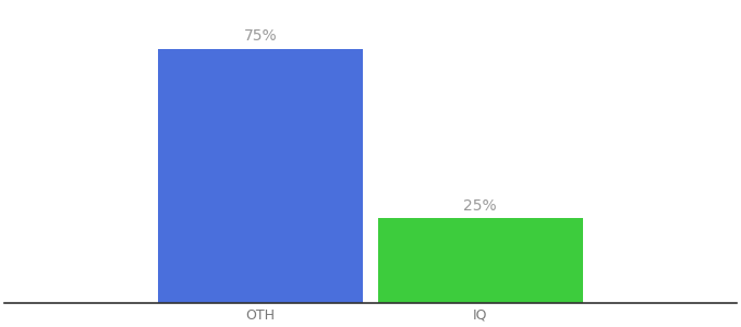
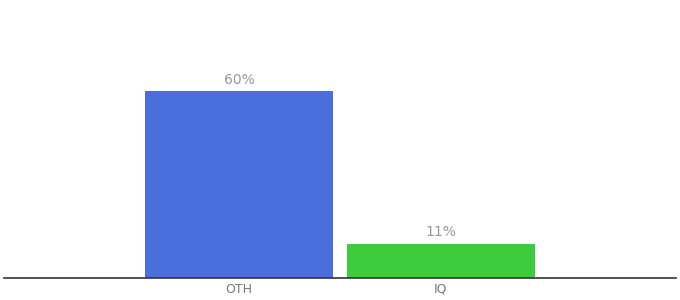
OTH: 75% -> 60%
IQ: 25% -> 11%
